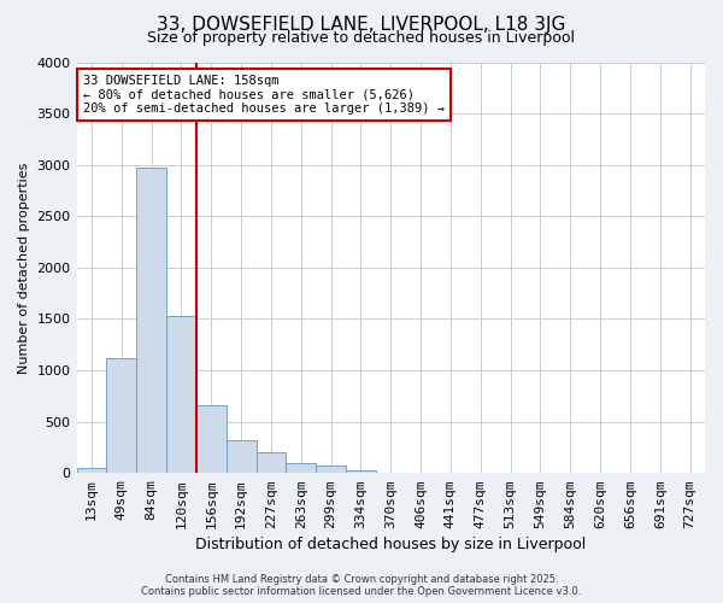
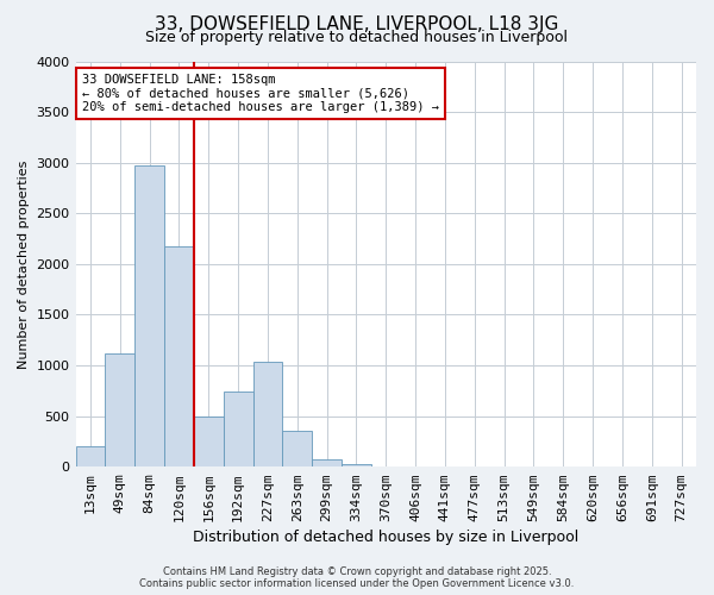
13sqm: 60 -> 200
120sqm: 1530 -> 2180
156sqm: 660 -> 500
192sqm: 320 -> 740
227sqm: 200 -> 1040
263sqm: 100 -> 360
